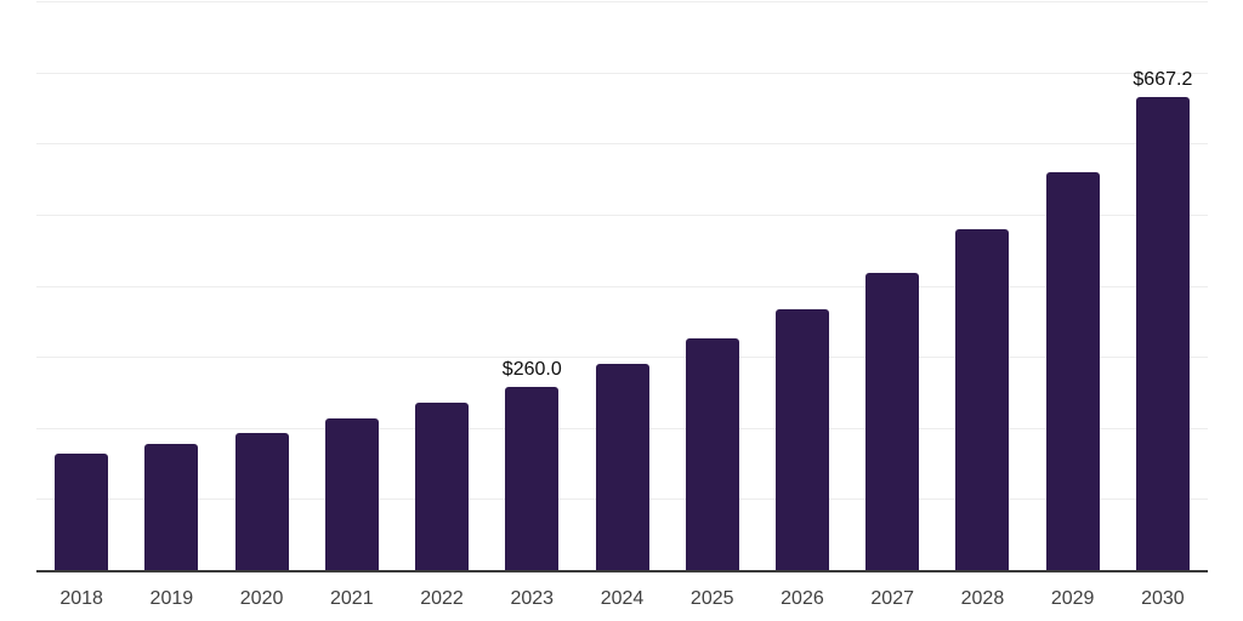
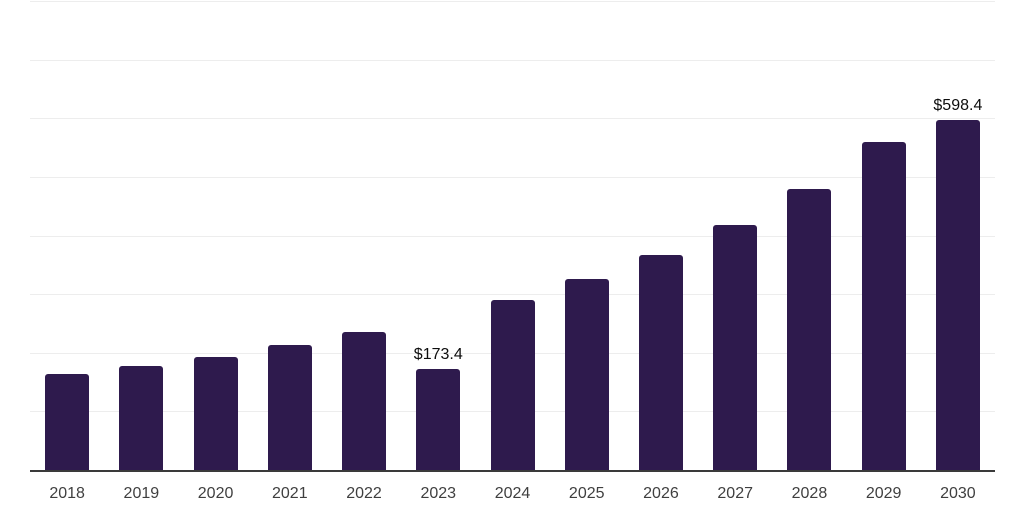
2023: $260.0 -> $173.4
2030: $667.2 -> $598.4
